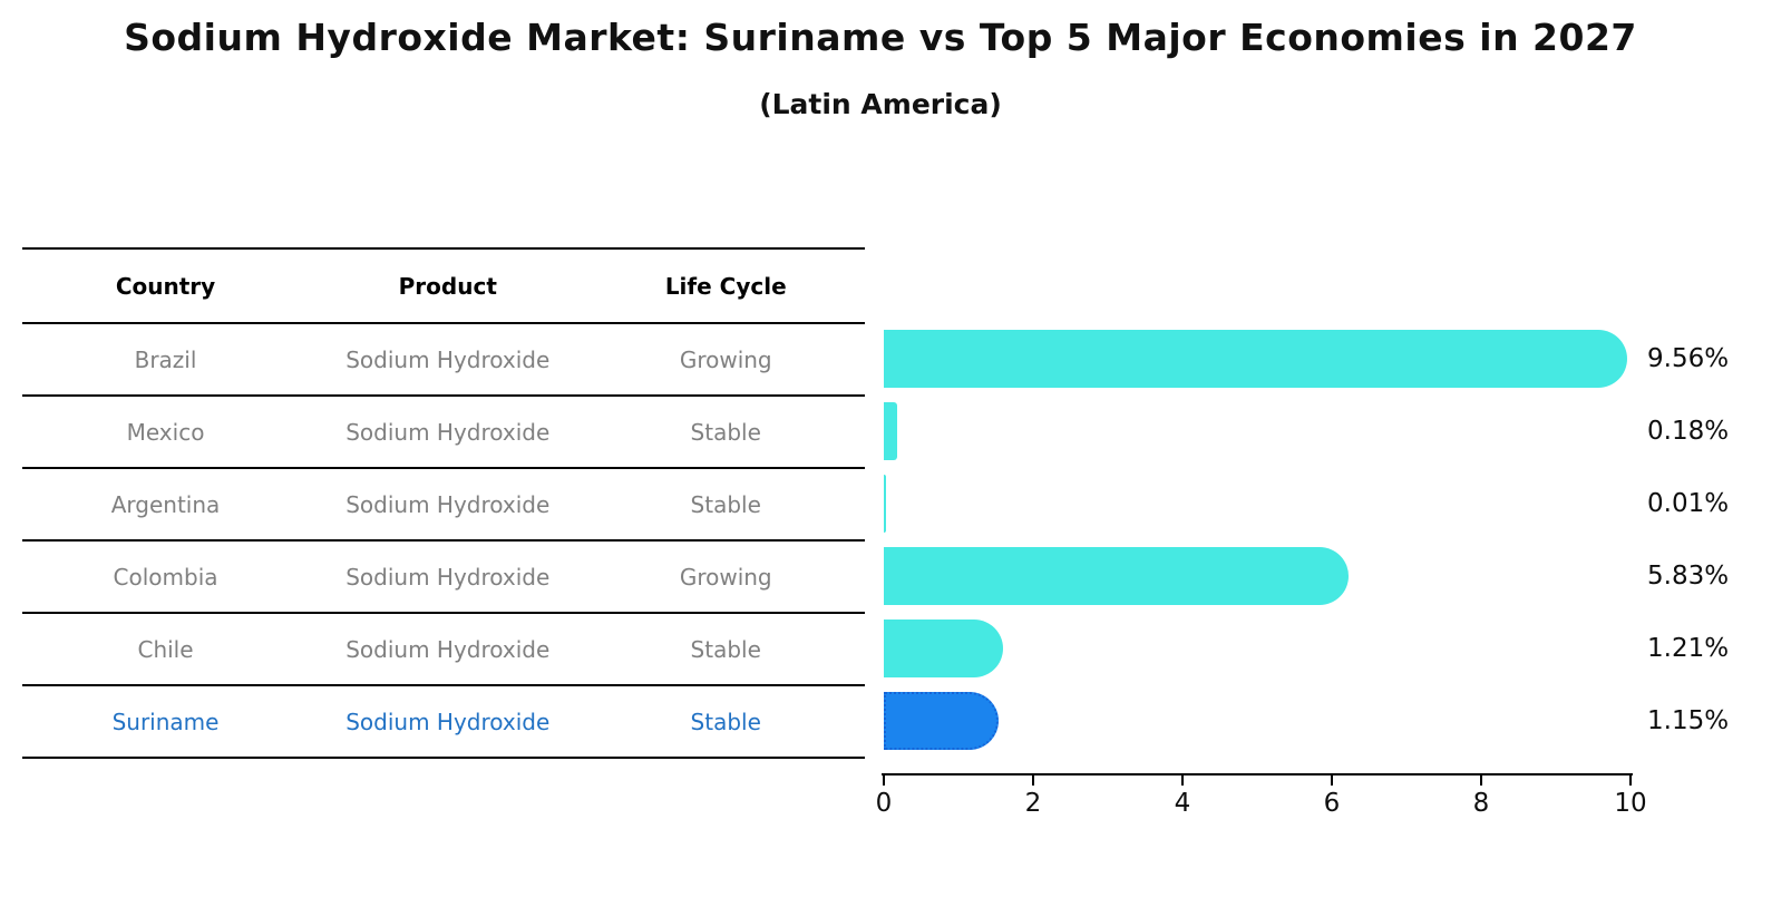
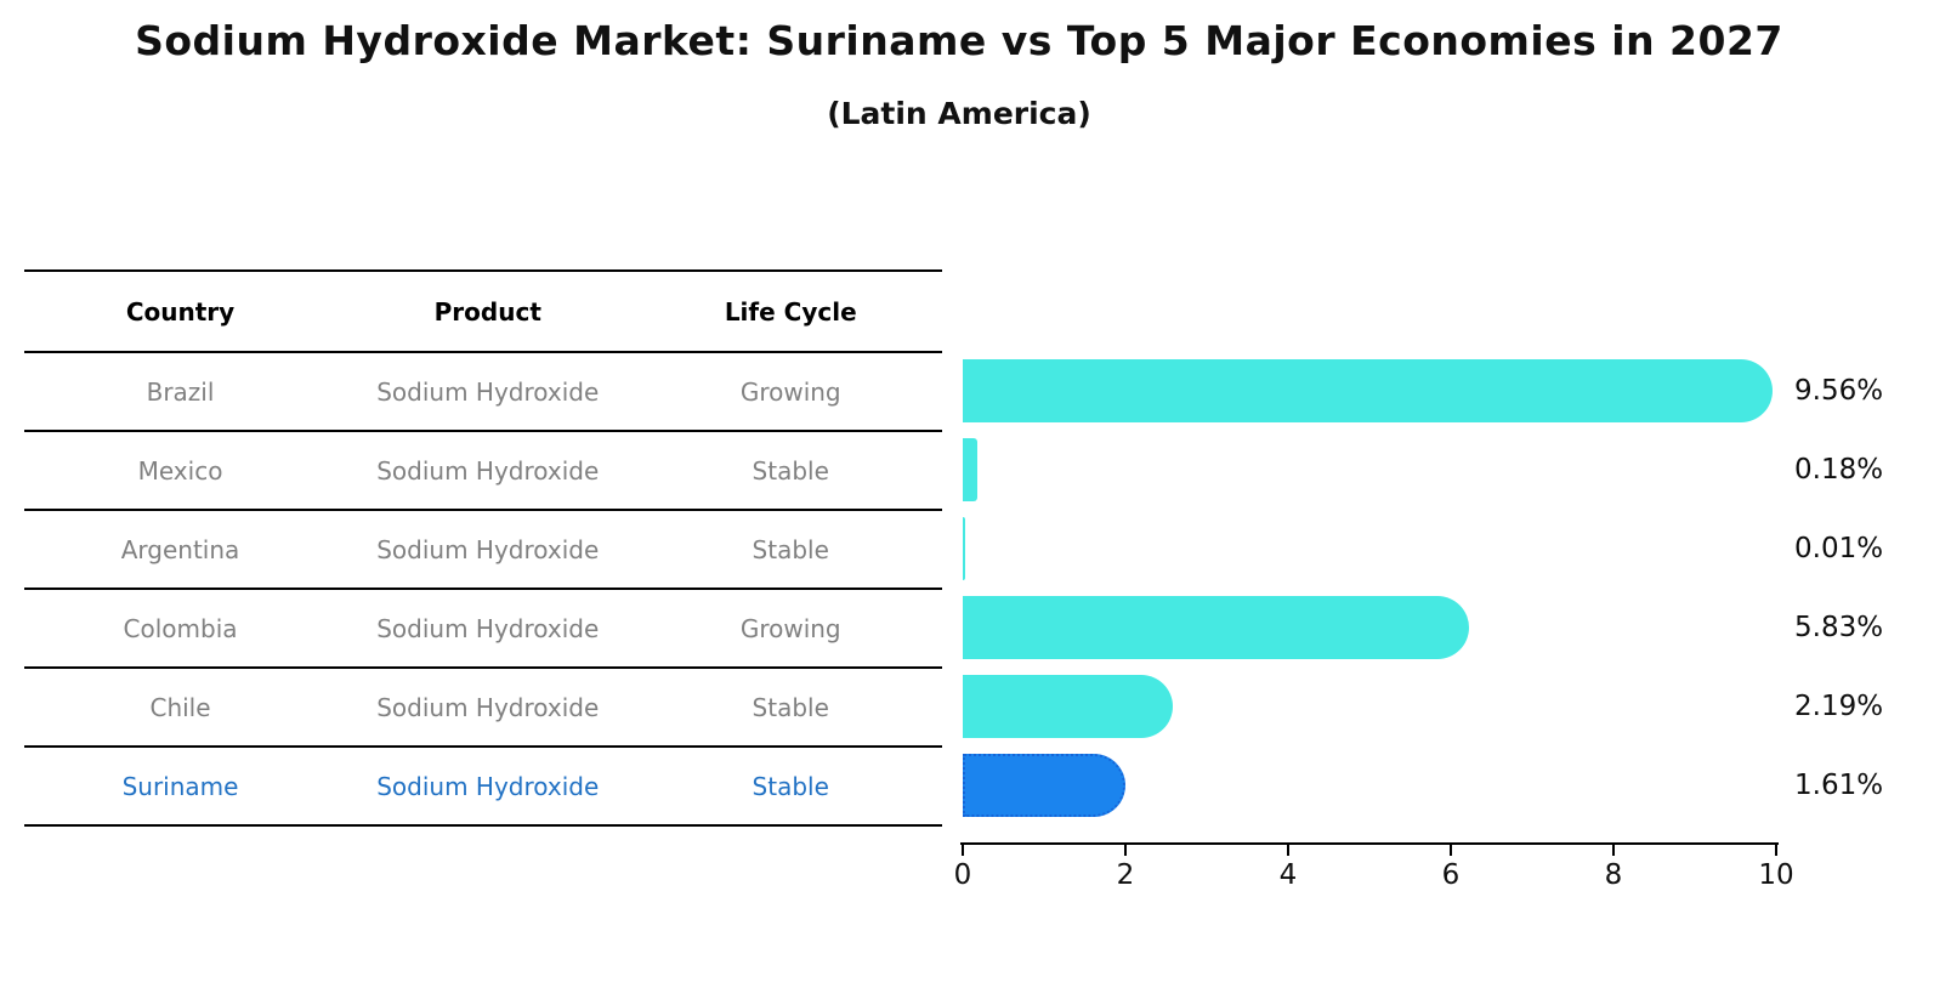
Chile: 1.21% -> 2.19%
Suriname: 1.15% -> 1.61%
